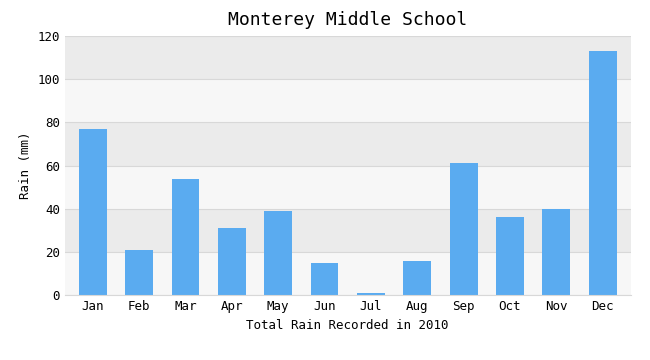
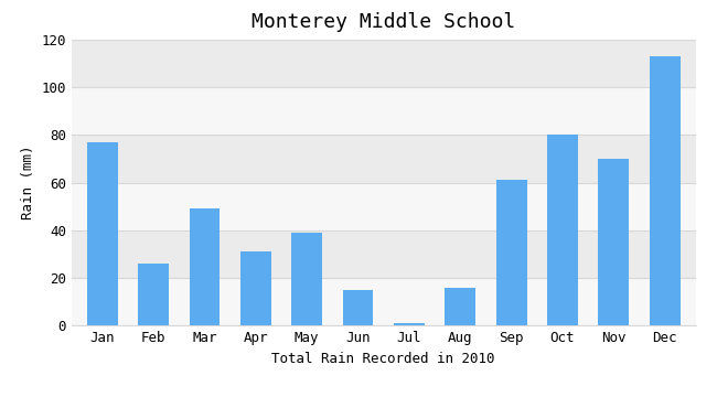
Feb: 21 -> 26
Mar: 54 -> 49
Oct: 36 -> 80
Nov: 40 -> 70
